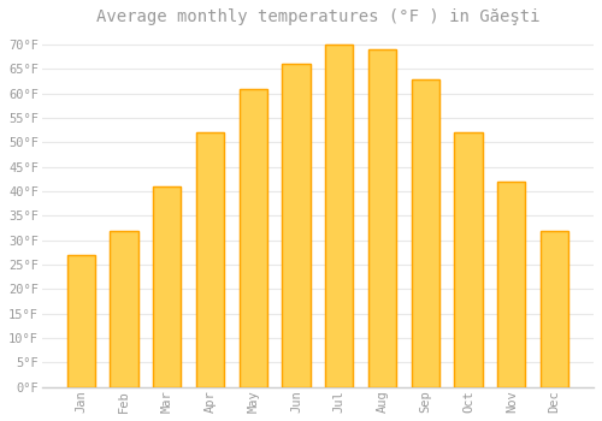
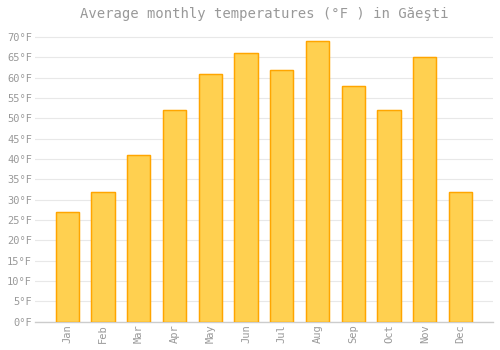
Jul: 70°F -> 62°F
Sep: 63°F -> 58°F
Nov: 42°F -> 65°F
